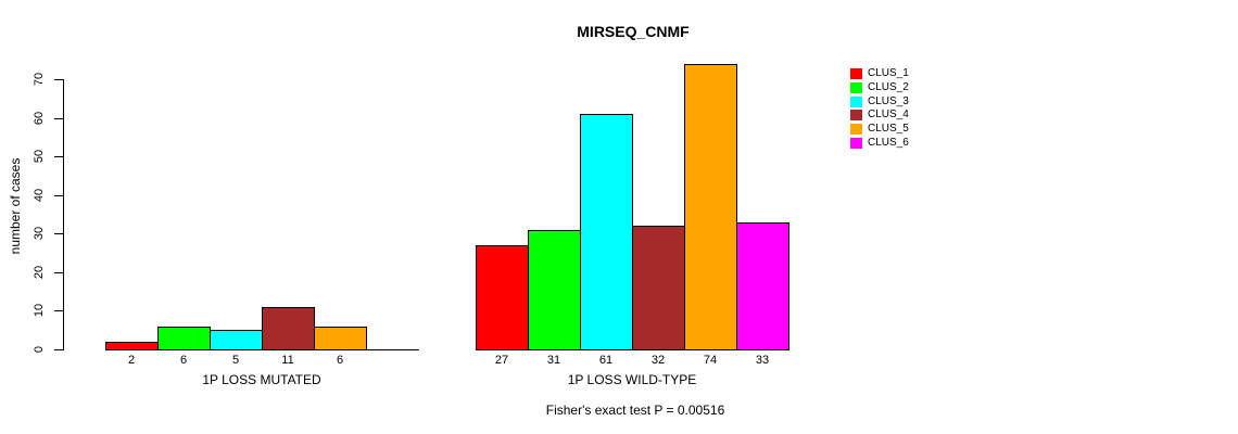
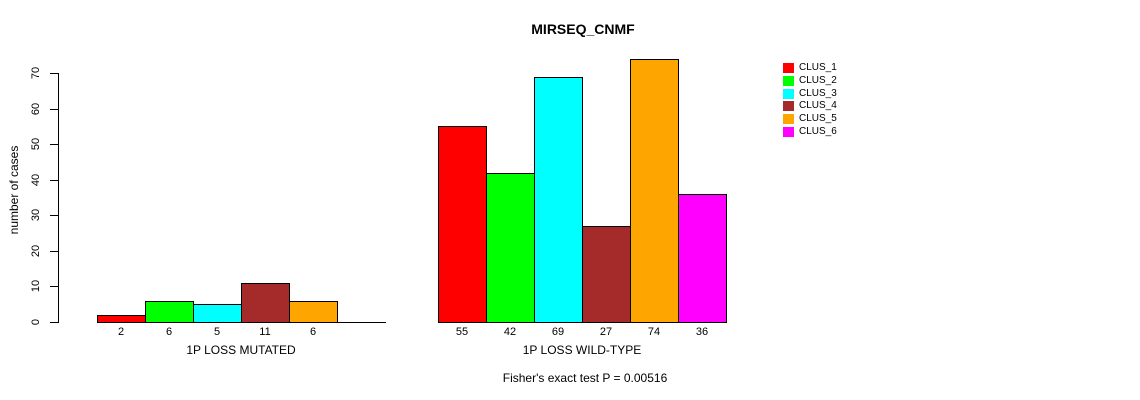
CLUS_1/1P LOSS WILD-TYPE: 27 -> 55
CLUS_2/1P LOSS WILD-TYPE: 31 -> 42
CLUS_3/1P LOSS WILD-TYPE: 61 -> 69
CLUS_4/1P LOSS WILD-TYPE: 32 -> 27
CLUS_6/1P LOSS WILD-TYPE: 33 -> 36
